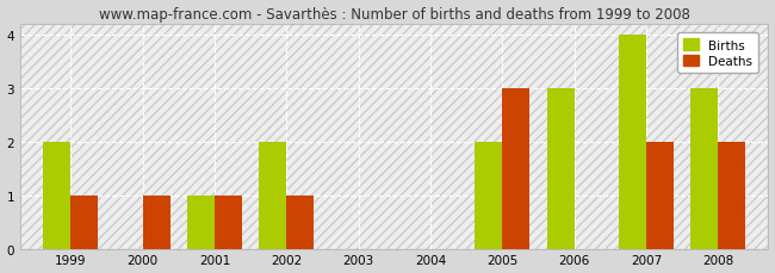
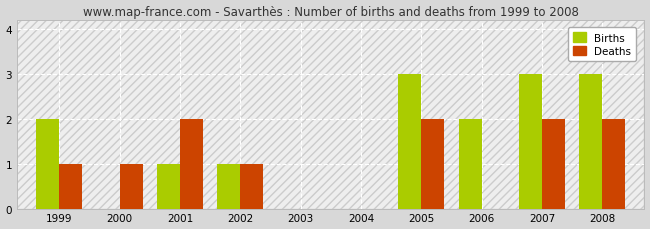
Deaths/2001: 1 -> 2
Births/2002: 2 -> 1
Births/2005: 2 -> 3
Deaths/2005: 3 -> 2
Births/2006: 3 -> 2
Births/2007: 4 -> 3
